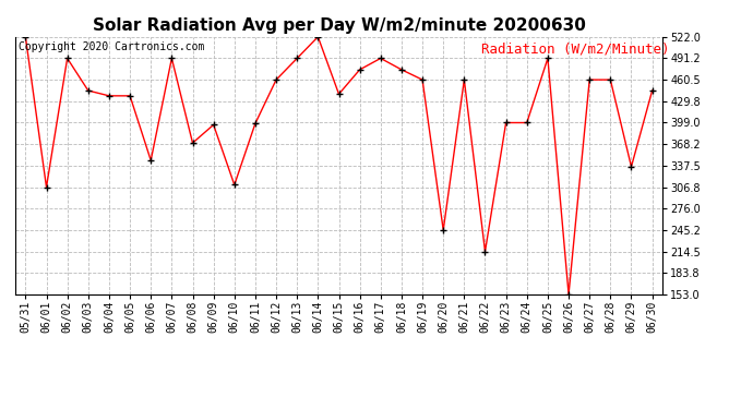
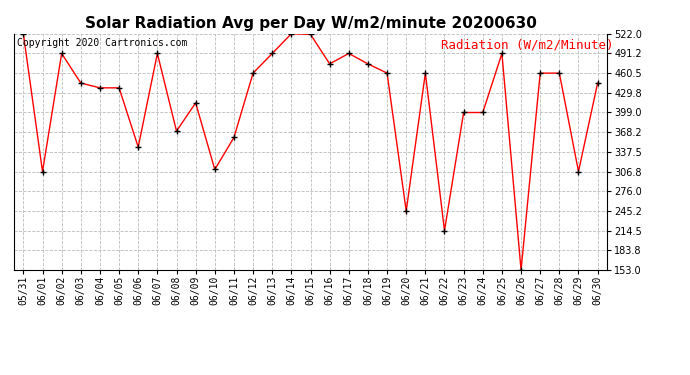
06/09: 396 -> 414
06/11: 398 -> 360
06/15: 440 -> 521
06/29: 336 -> 307
